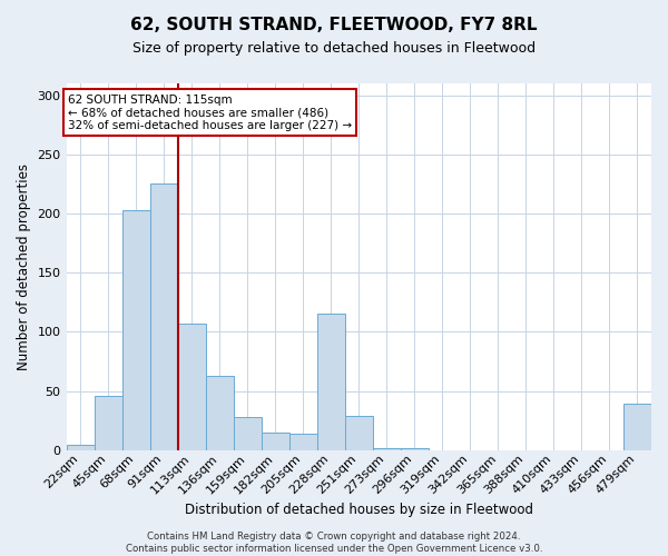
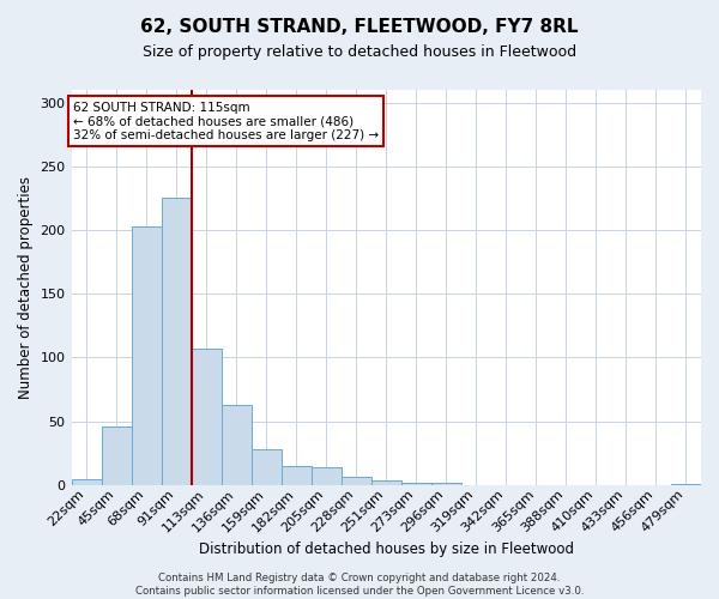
228sqm: 115 -> 6
251sqm: 29 -> 3
479sqm: 39 -> 1
